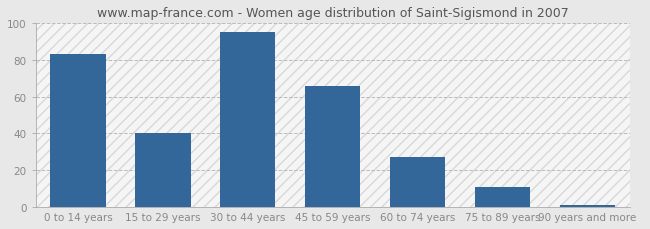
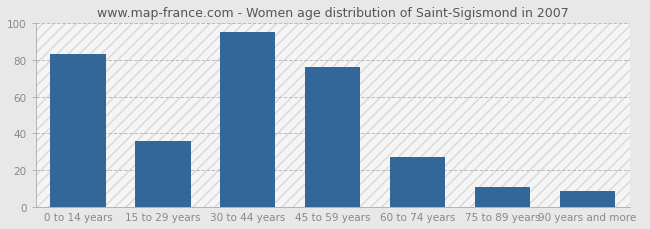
15 to 29 years: 40 -> 36
45 to 59 years: 66 -> 76
90 years and more: 1 -> 9
